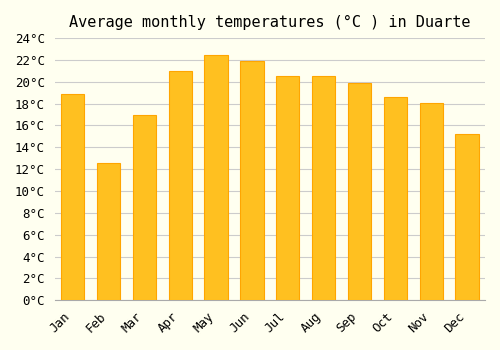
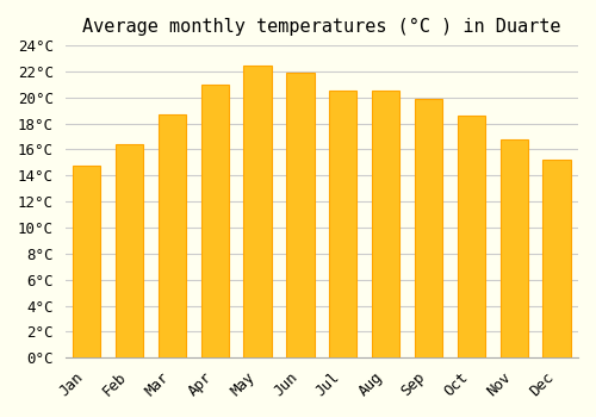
Jan: 18.9°C -> 14.8°C
Feb: 12.6°C -> 16.4°C
Mar: 17.0°C -> 18.7°C
Nov: 18.1°C -> 16.8°C
